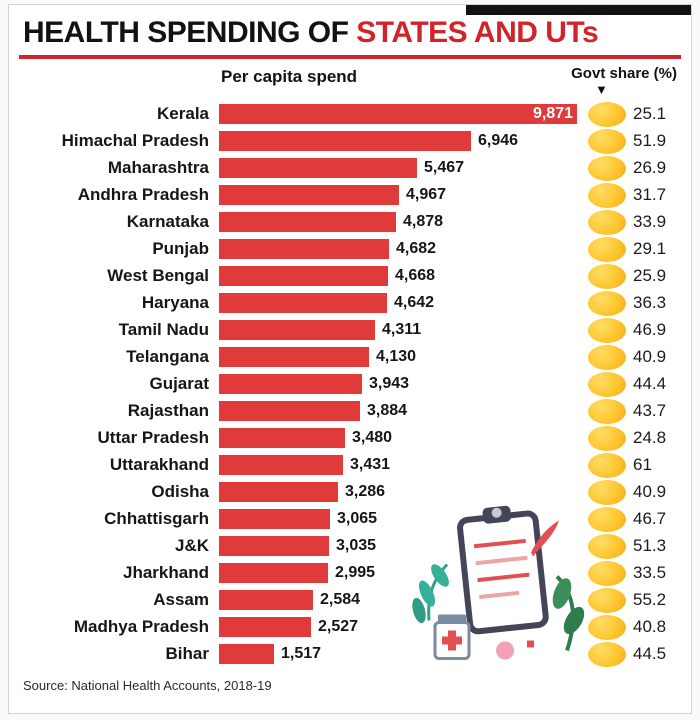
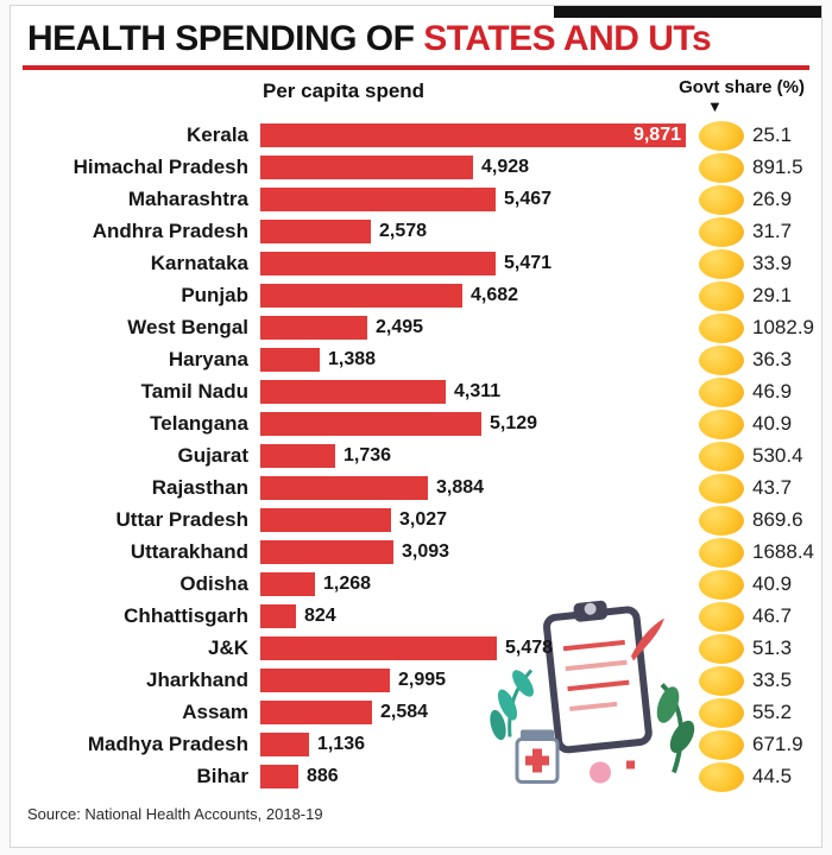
Per capita spend/Himachal Pradesh: 6,946 -> 4,928
Govt share (%)/Himachal Pradesh: 51.9 -> 891.5
Per capita spend/Andhra Pradesh: 4,967 -> 2,578
Per capita spend/Karnataka: 4,878 -> 5,471
Per capita spend/West Bengal: 4,668 -> 2,495
Govt share (%)/West Bengal: 25.9 -> 1082.9
Per capita spend/Haryana: 4,642 -> 1,388
Per capita spend/Telangana: 4,130 -> 5,129
Per capita spend/Gujarat: 3,943 -> 1,736
Govt share (%)/Gujarat: 44.4 -> 530.4
Per capita spend/Uttar Pradesh: 3,480 -> 3,027
Govt share (%)/Uttar Pradesh: 24.8 -> 869.6
Per capita spend/Uttarakhand: 3,431 -> 3,093
Govt share (%)/Uttarakhand: 61 -> 1688.4
Per capita spend/Odisha: 3,286 -> 1,268
Per capita spend/Chhattisgarh: 3,065 -> 824
Per capita spend/J&K: 3,035 -> 5,478
Per capita spend/Madhya Pradesh: 2,527 -> 1,136
Govt share (%)/Madhya Pradesh: 40.8 -> 671.9
Per capita spend/Bihar: 1,517 -> 886
